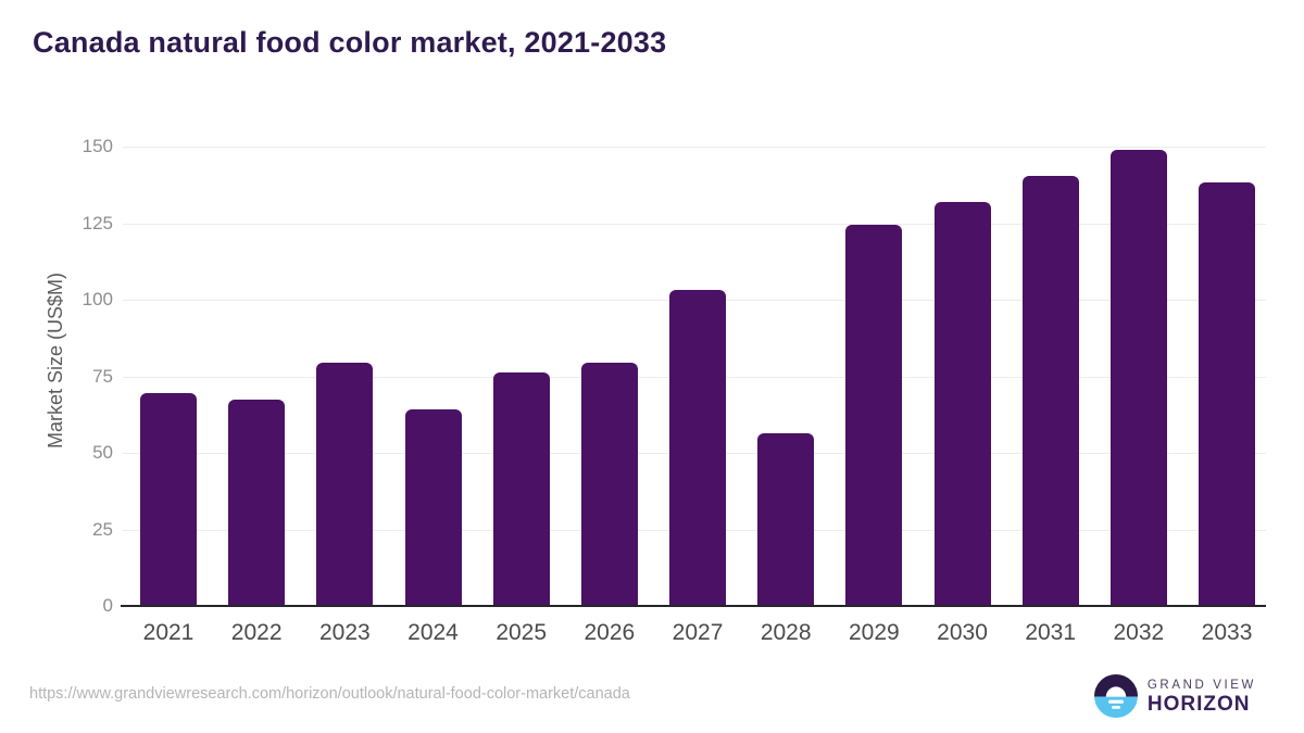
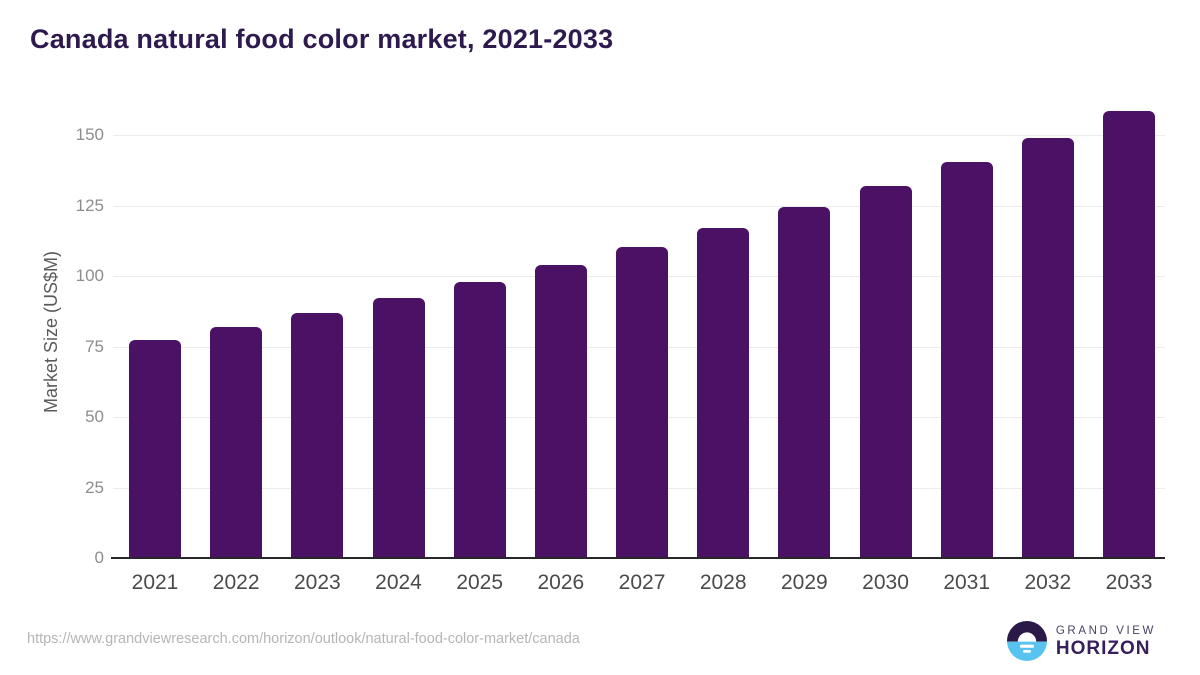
2021: 69 -> 77
2022: 67 -> 82
2023: 79 -> 86
2024: 64 -> 92
2025: 76 -> 98
2026: 79 -> 104
2027: 103 -> 110
2028: 56 -> 116
2033: 138 -> 158
